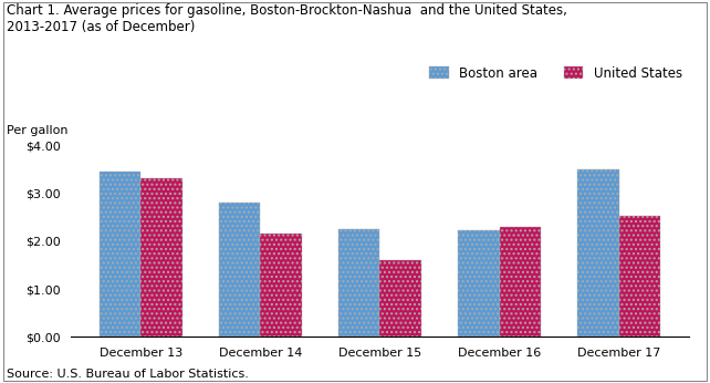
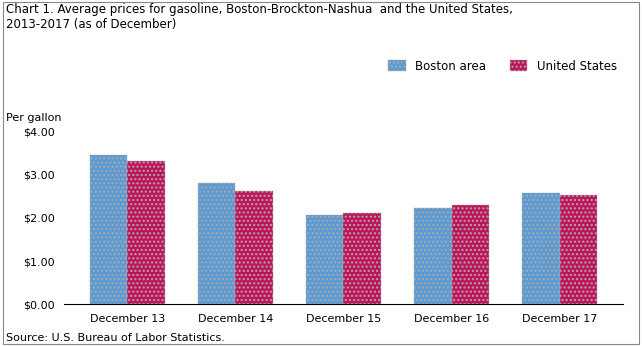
United States/December 14: $2.15 -> $2.63
Boston area/December 15: $2.25 -> $2.08
United States/December 15: $1.60 -> $2.11
Boston area/December 17: $3.50 -> $2.57
